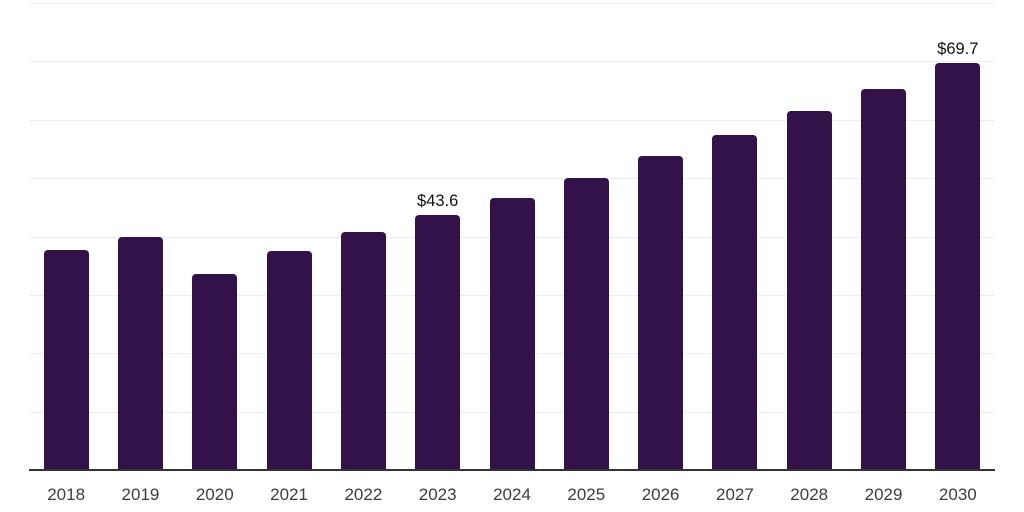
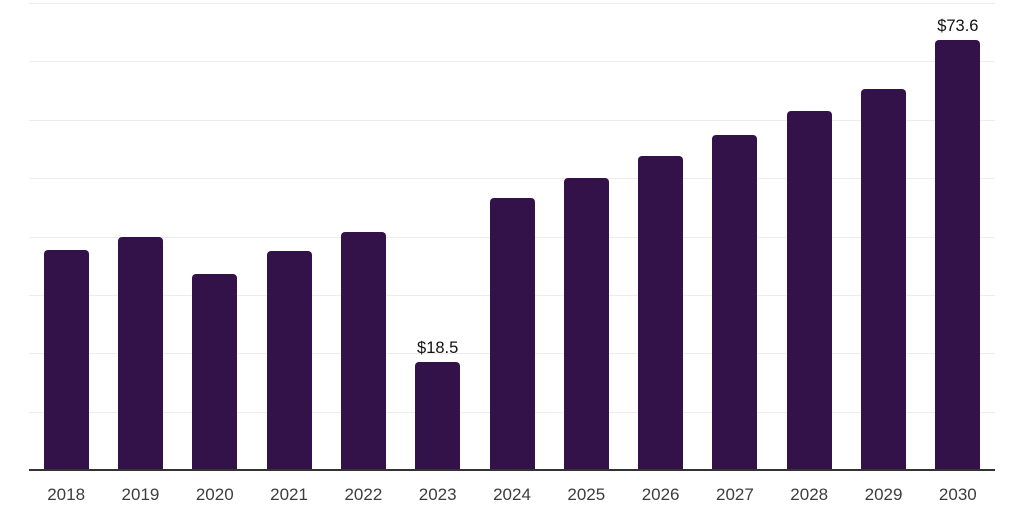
2023: $43.6 -> $18.5
2030: $69.7 -> $73.6
